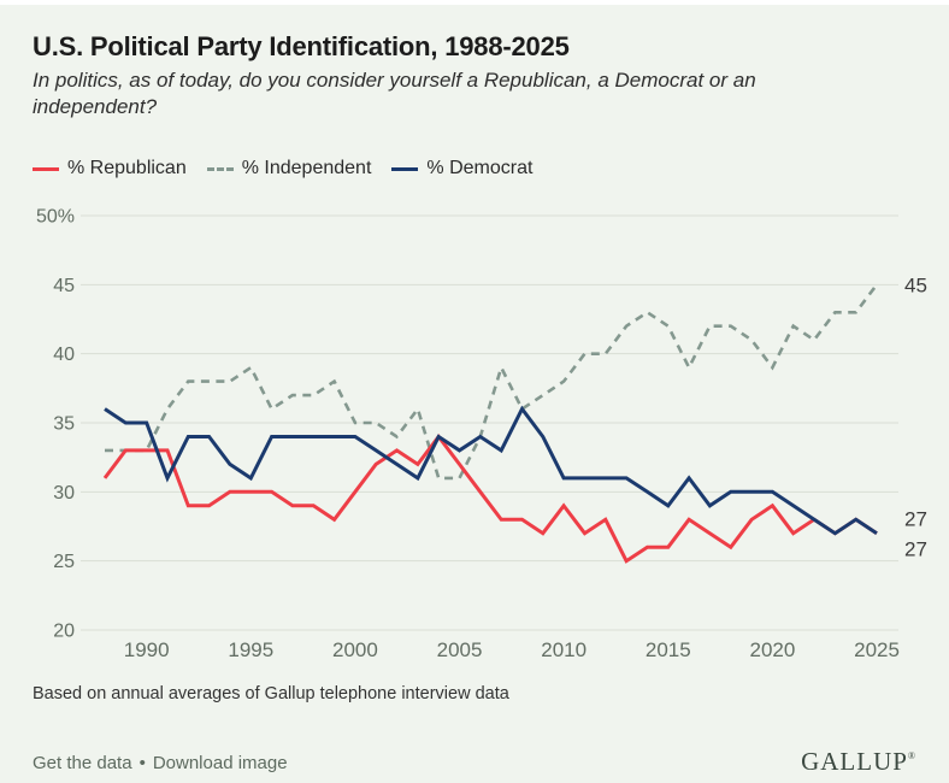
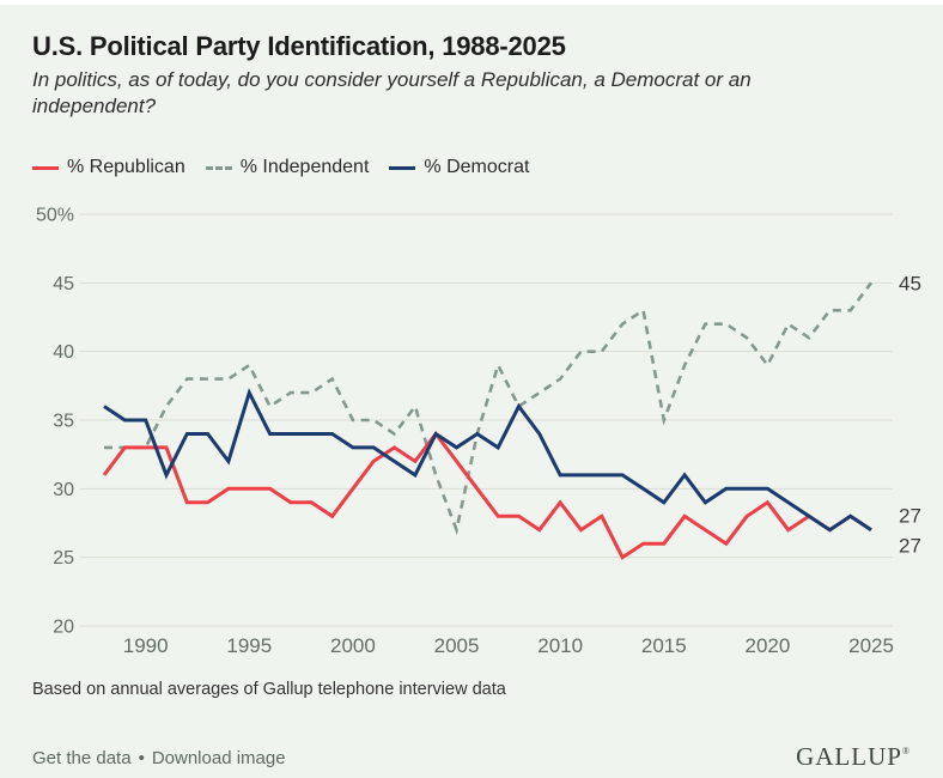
% Democrat/1995: 31% -> 37%
% Democrat/2000: 34% -> 33%
% Independent/2005: 31% -> 27%
% Independent/2015: 42% -> 35%
